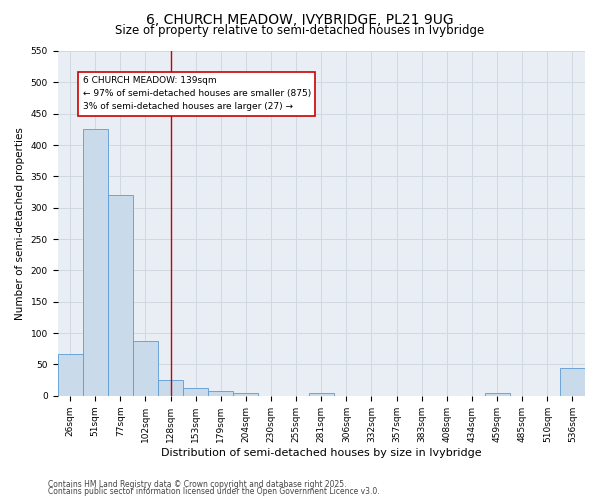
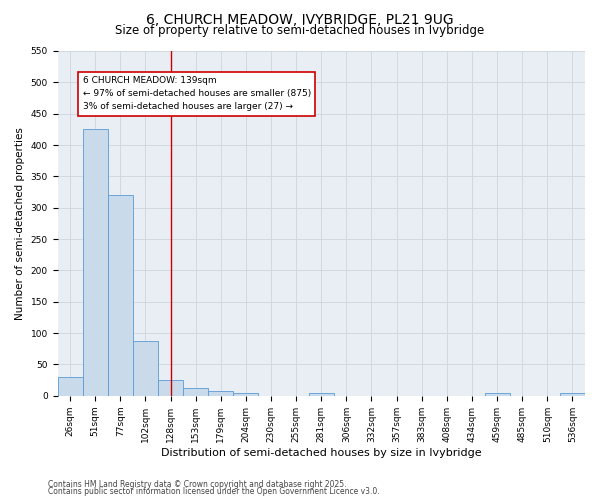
26sqm: 66 -> 30
536sqm: 44 -> 5
